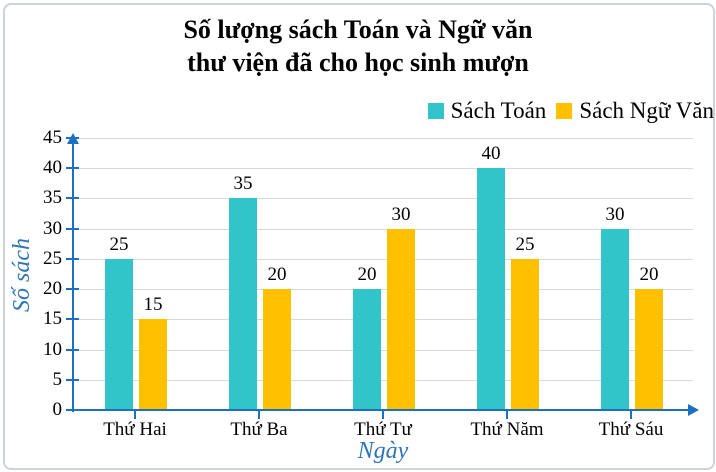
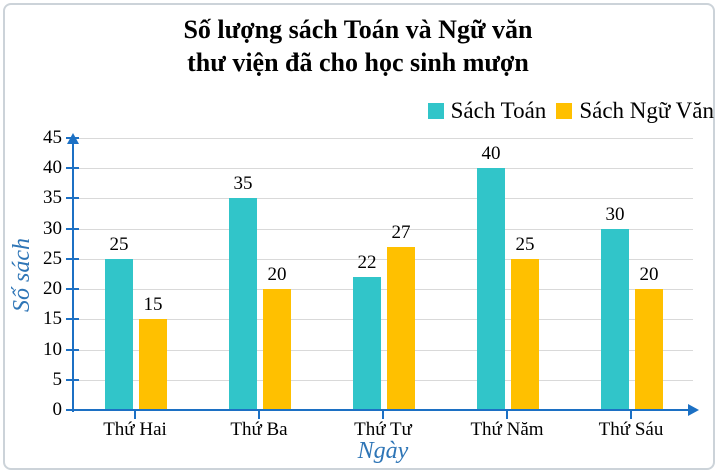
Sách Toán/Thứ Tư: 20 -> 22
Sách Ngữ Văn/Thứ Tư: 30 -> 27
